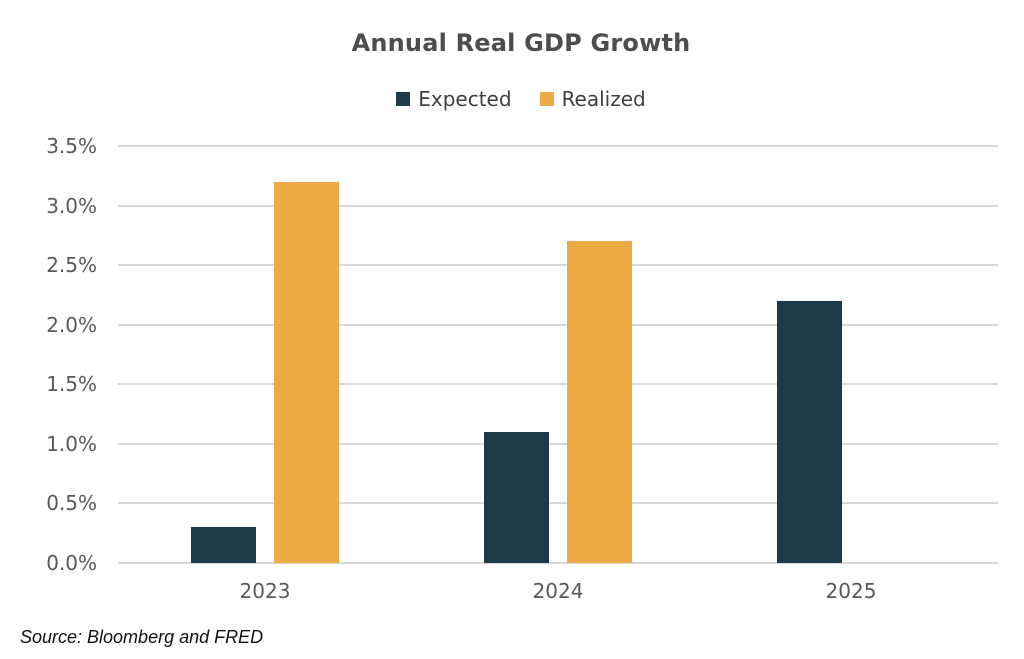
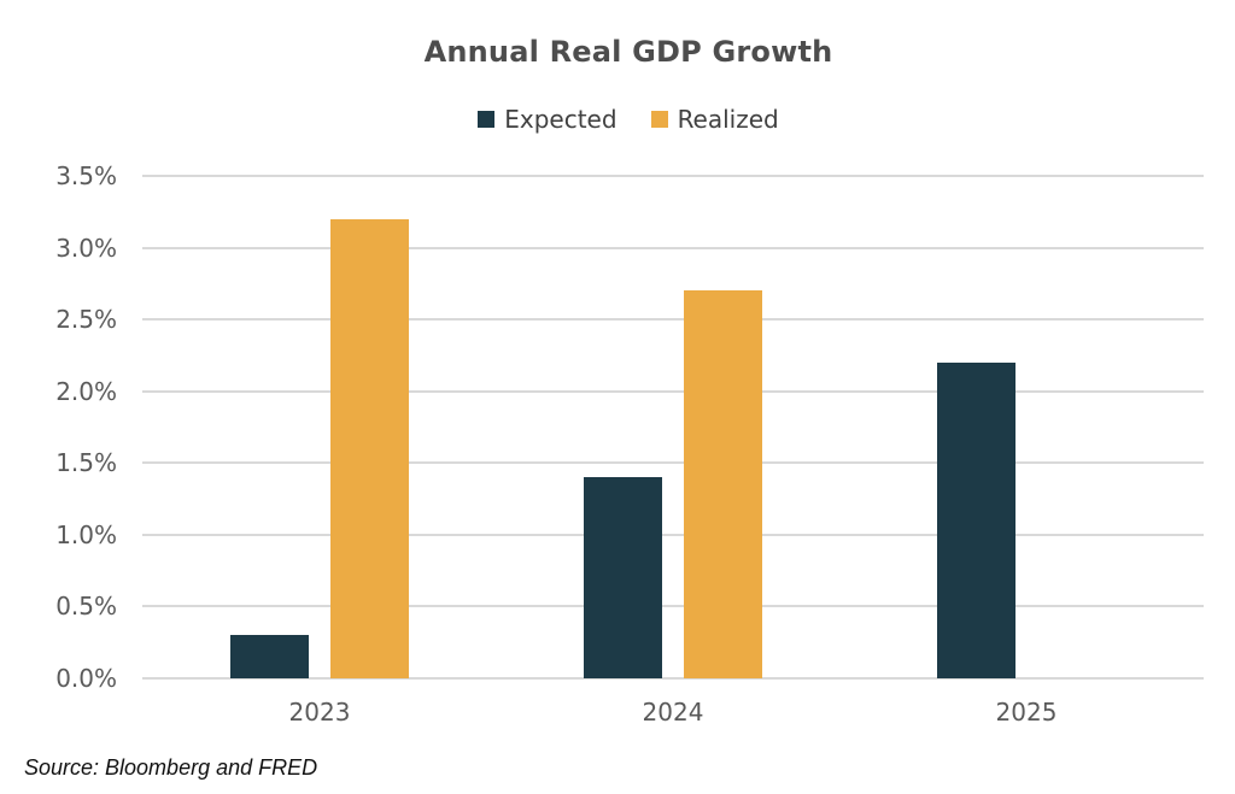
Expected/2024: 1.1% -> 1.4%
